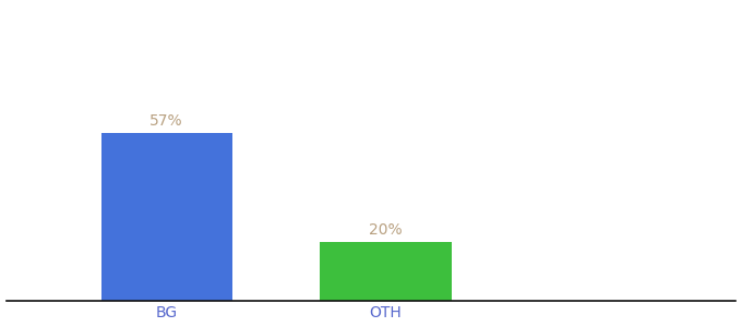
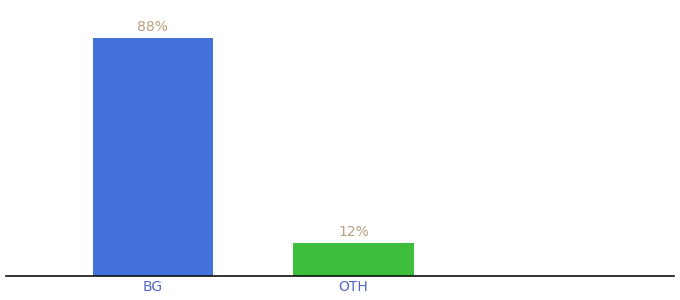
BG: 57% -> 88%
OTH: 20% -> 12%
